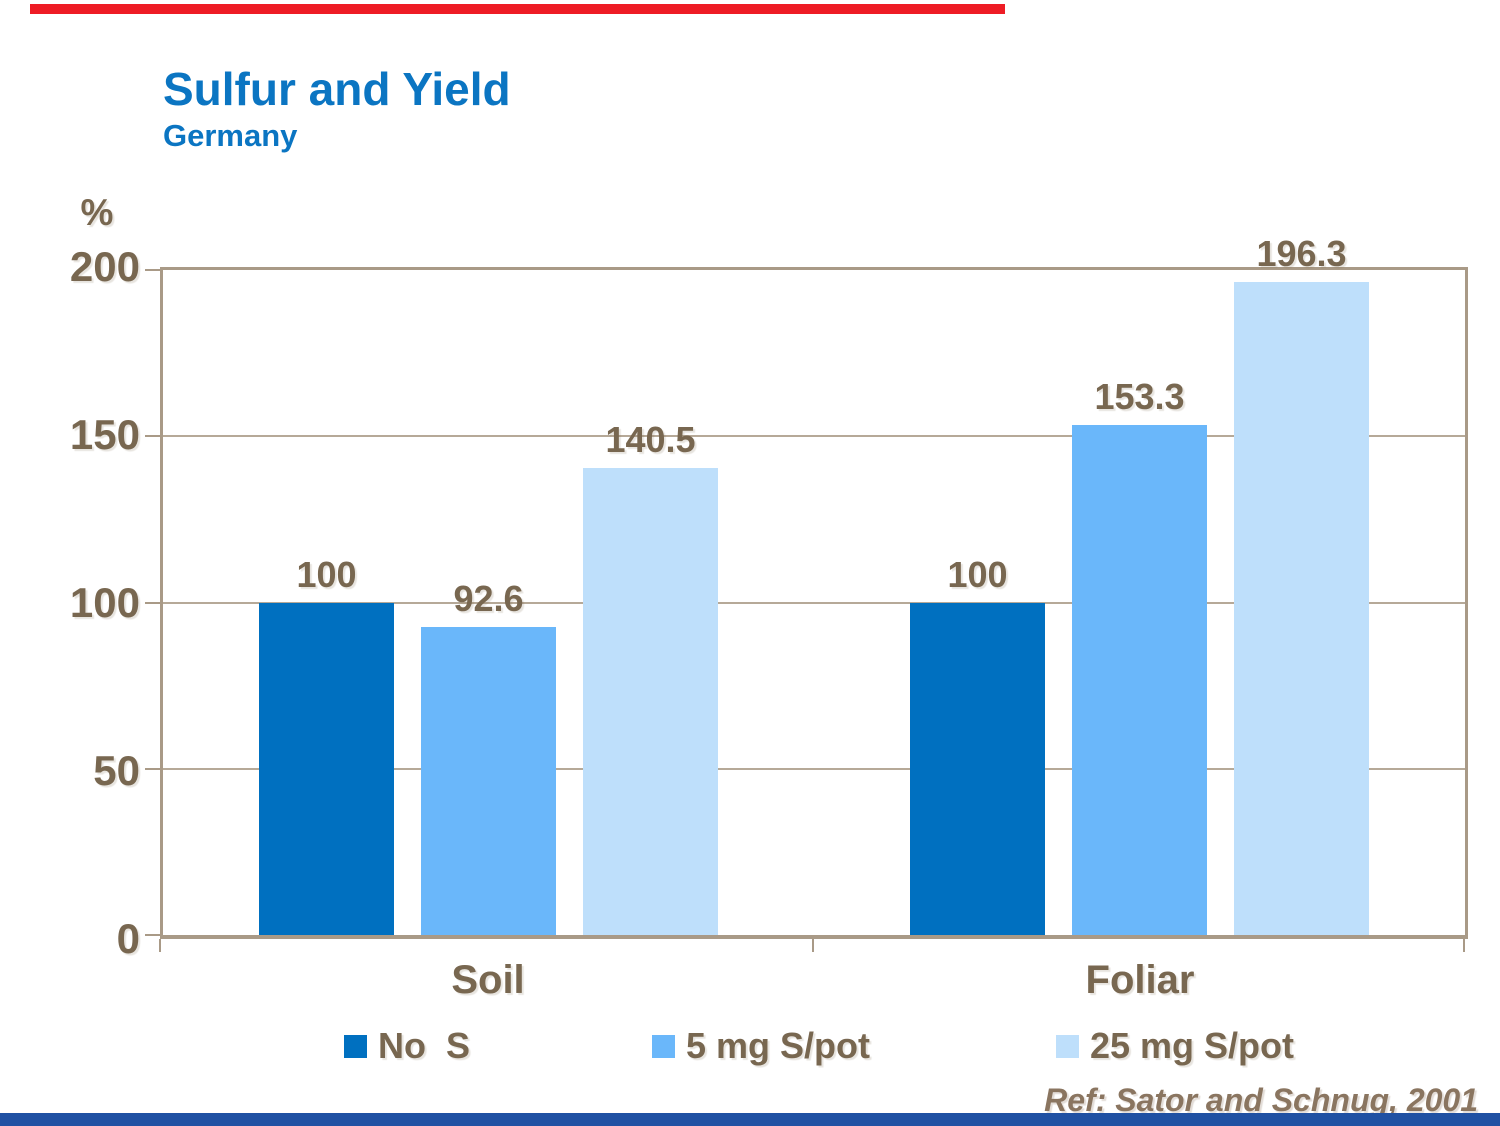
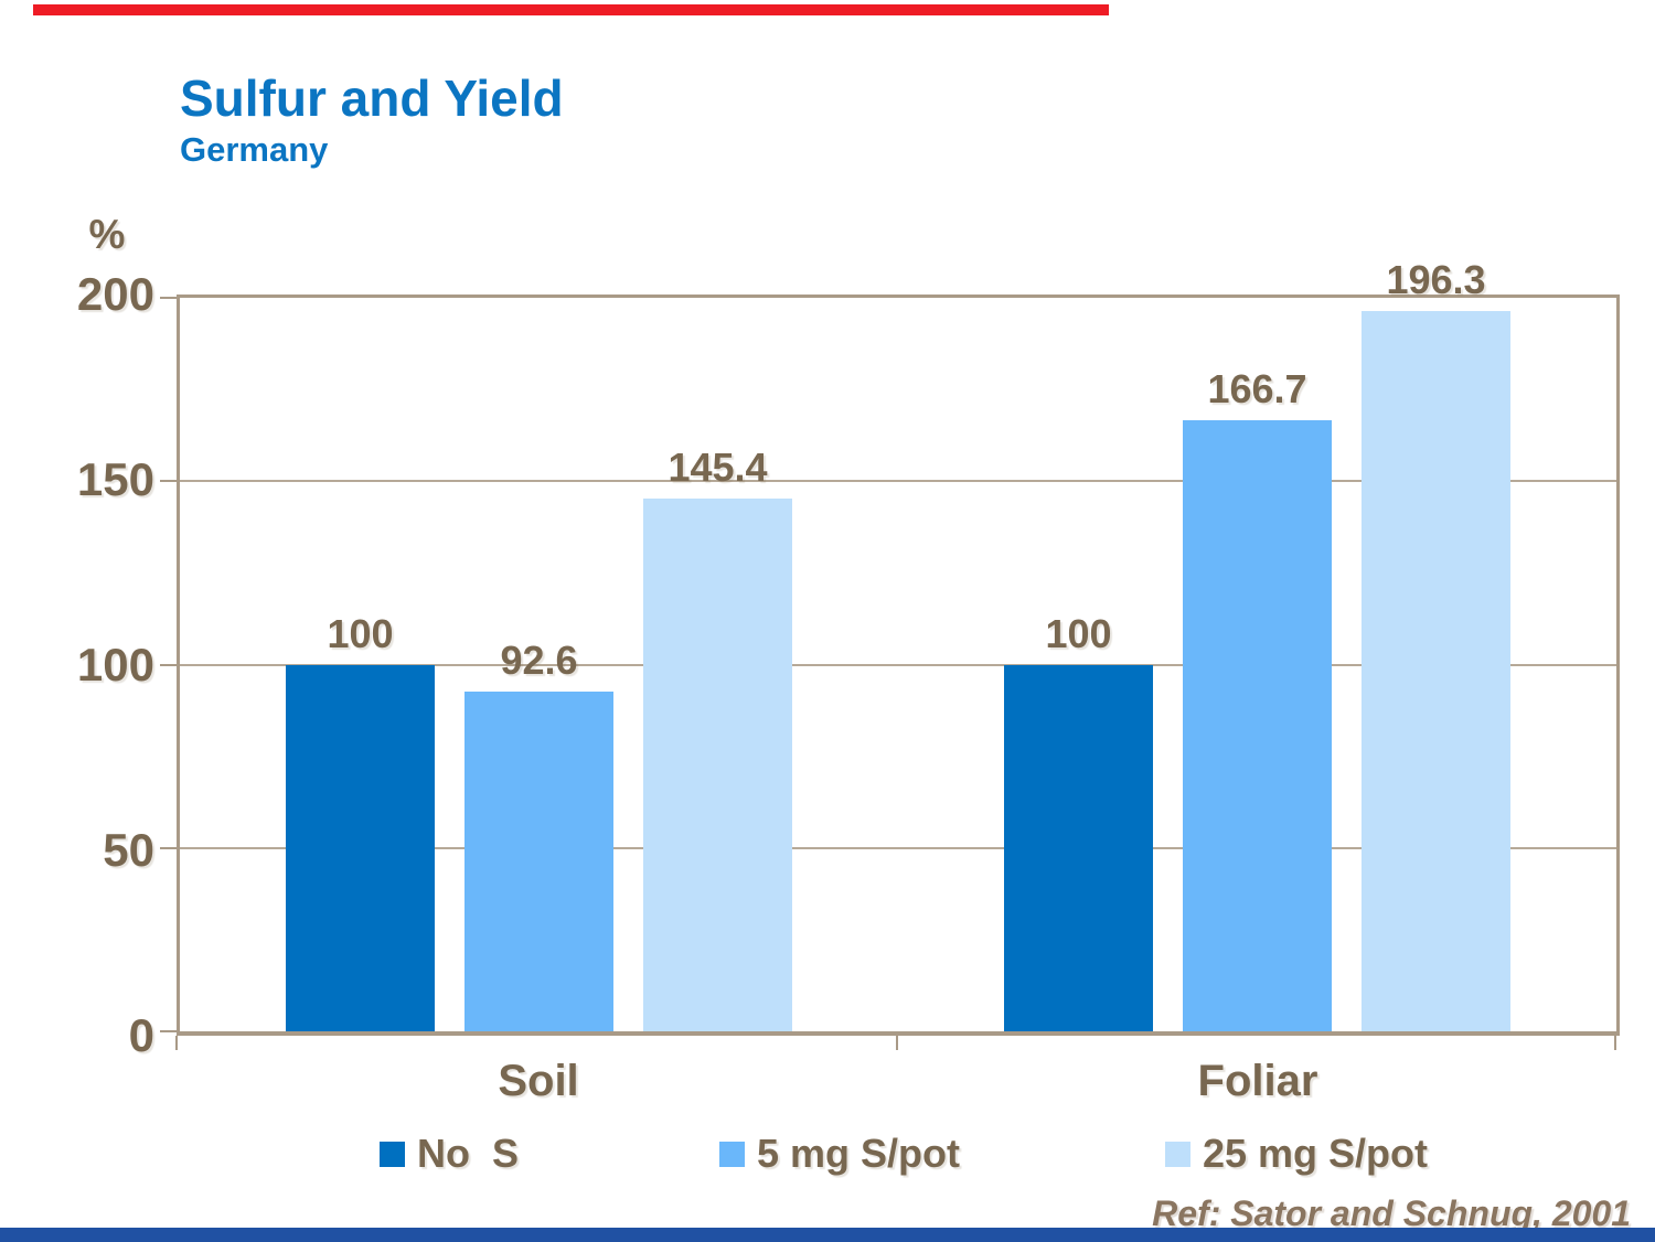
25 mg S/pot/Soil: 140.5 -> 145.4
5 mg S/pot/Foliar: 153.3 -> 166.7
